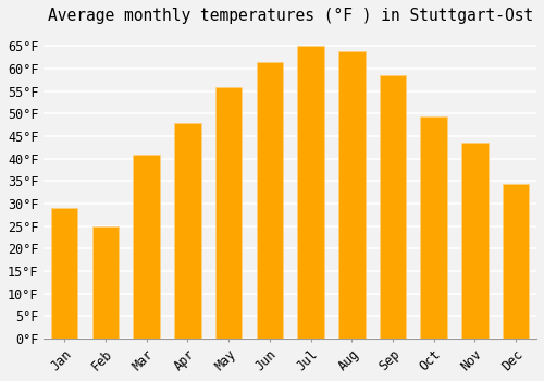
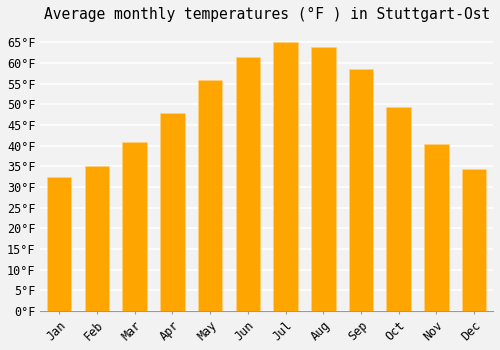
Jan: 29.0°F -> 32.5°F
Feb: 25.0°F -> 35.0°F
Nov: 43.5°F -> 40.5°F
